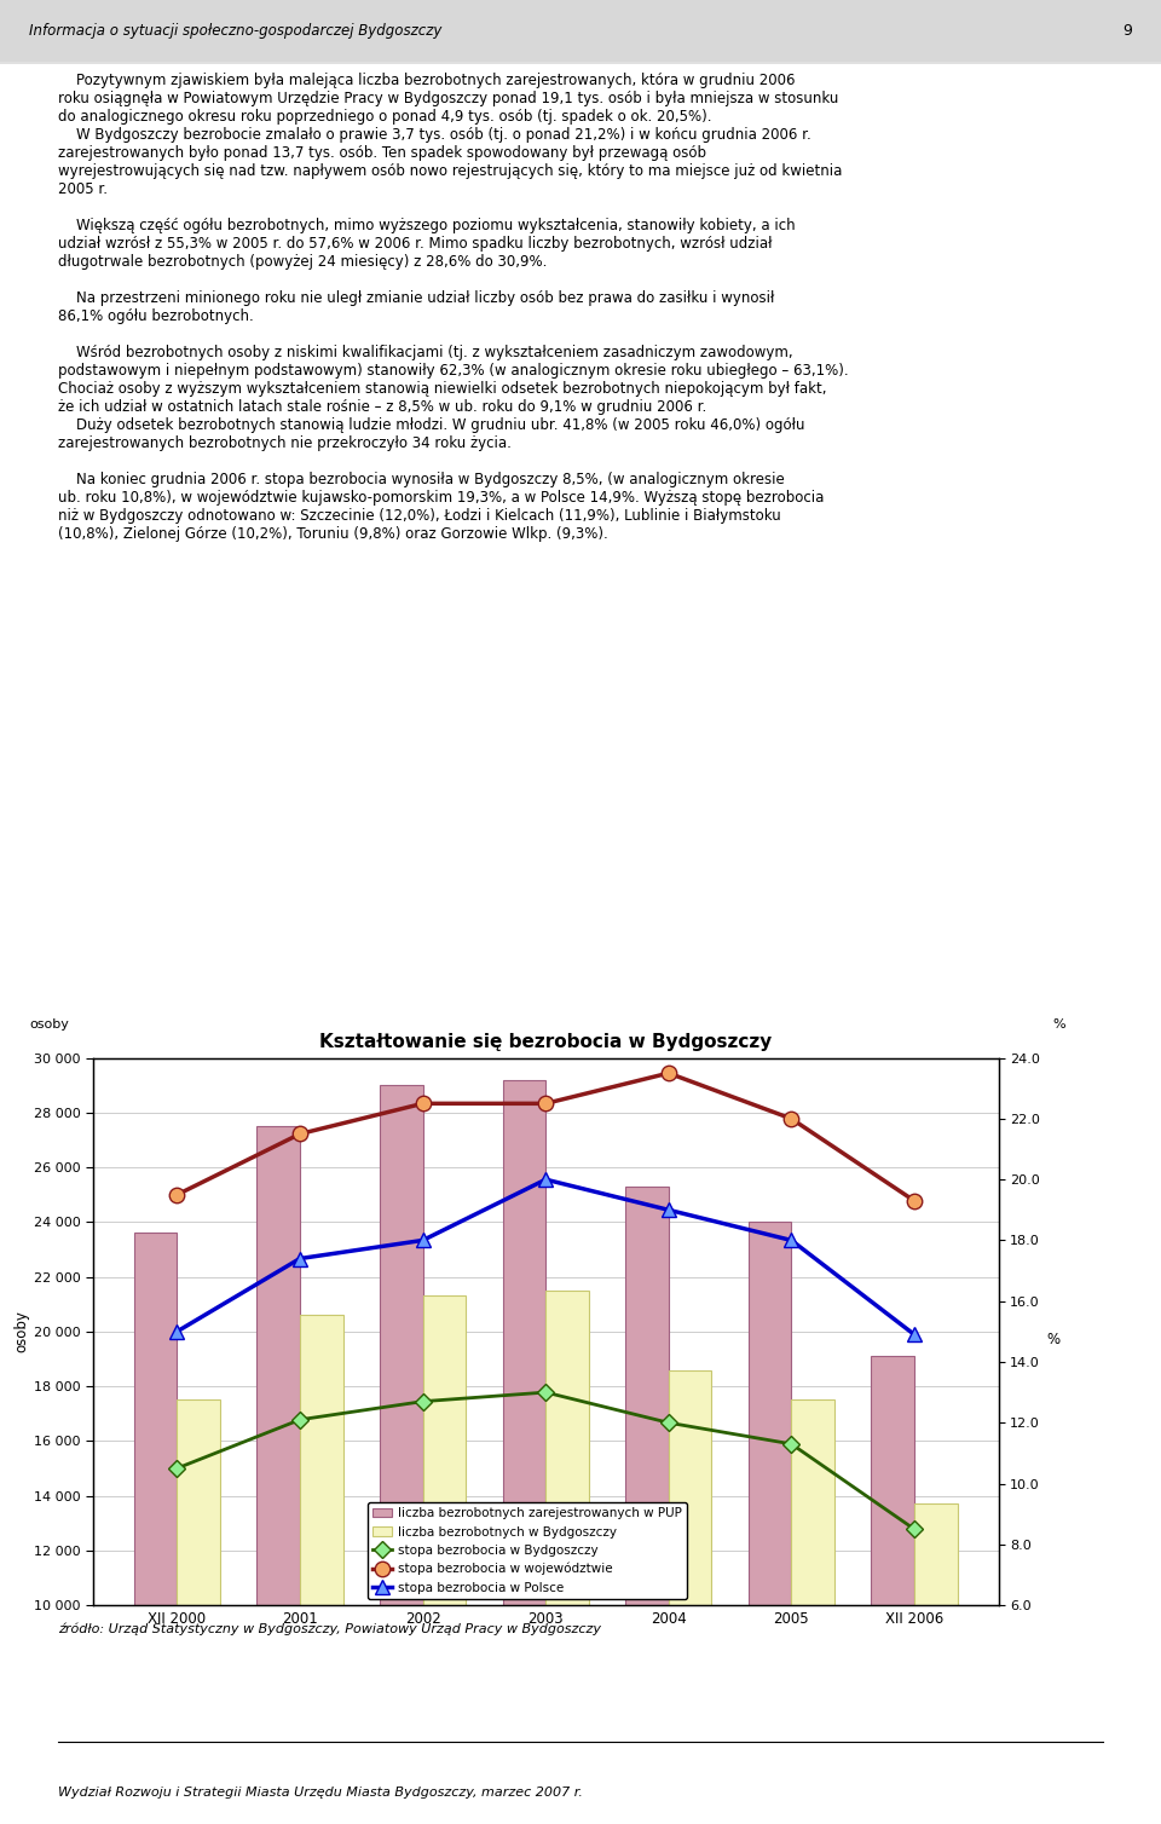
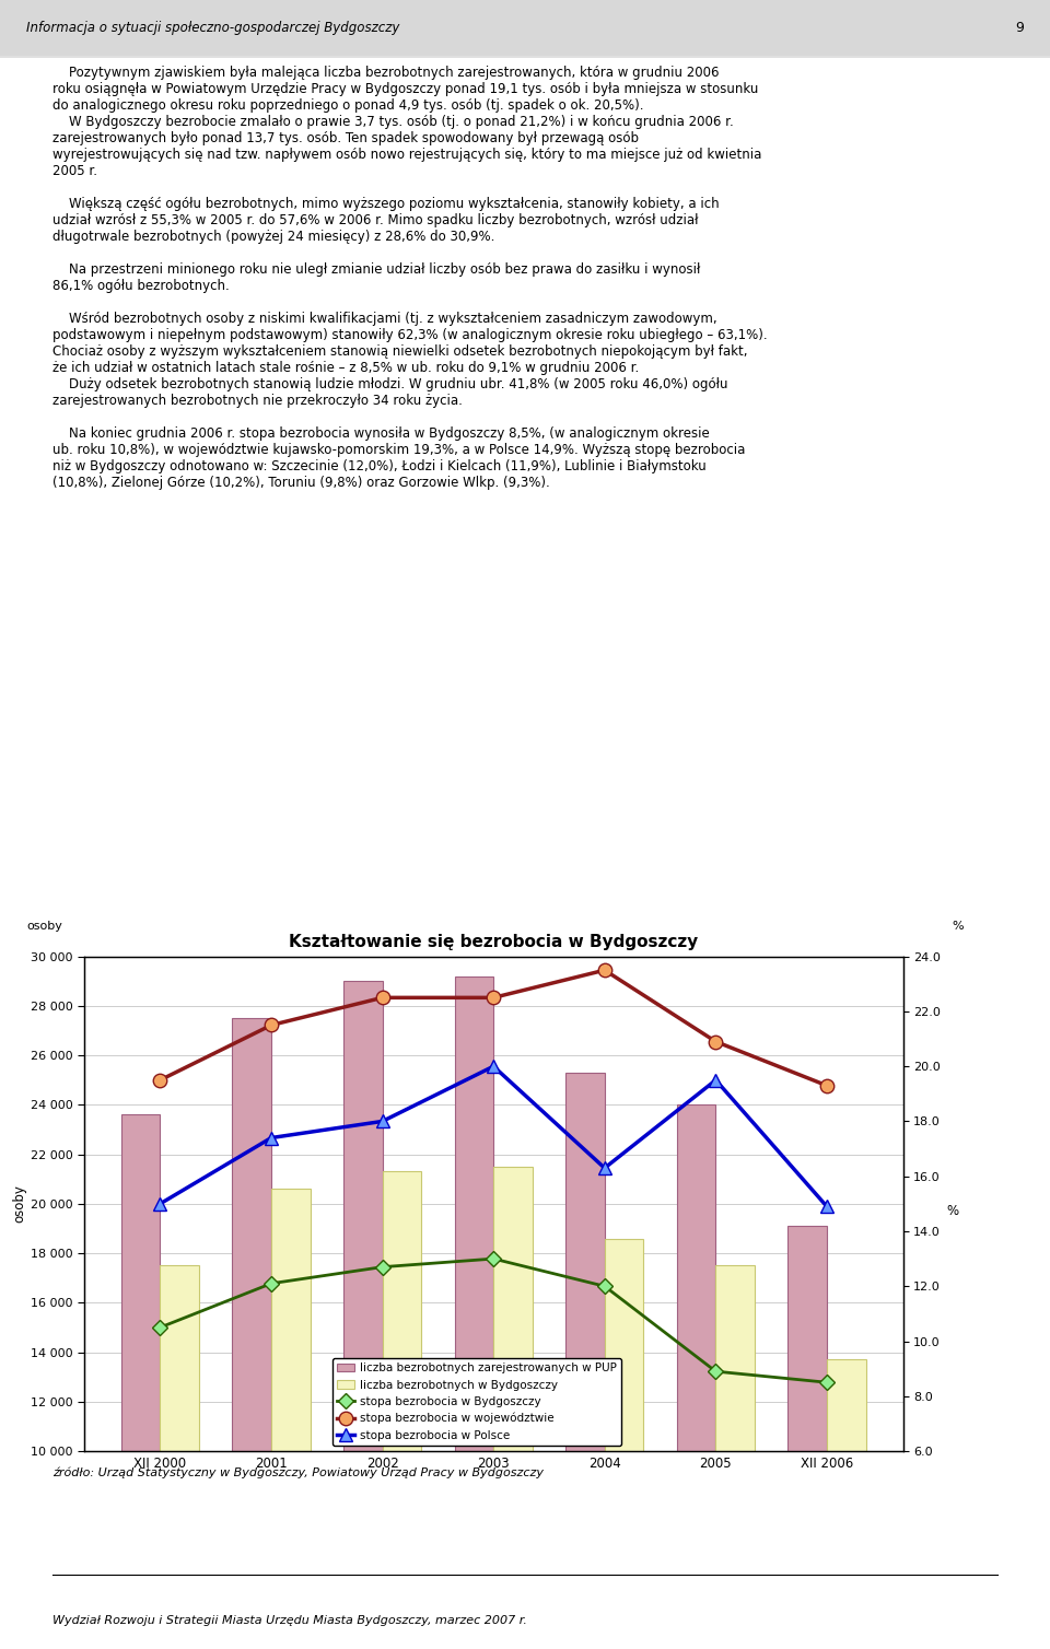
stopa bezrobocia w Polsce/2004: 19.0 -> 16.3
stopa bezrobocia w Bydgoszczy/2005: 11.3 -> 8.9
stopa bezrobocia w województwie/2005: 22.0 -> 20.9
stopa bezrobocia w Polsce/2005: 18.0 -> 19.5
